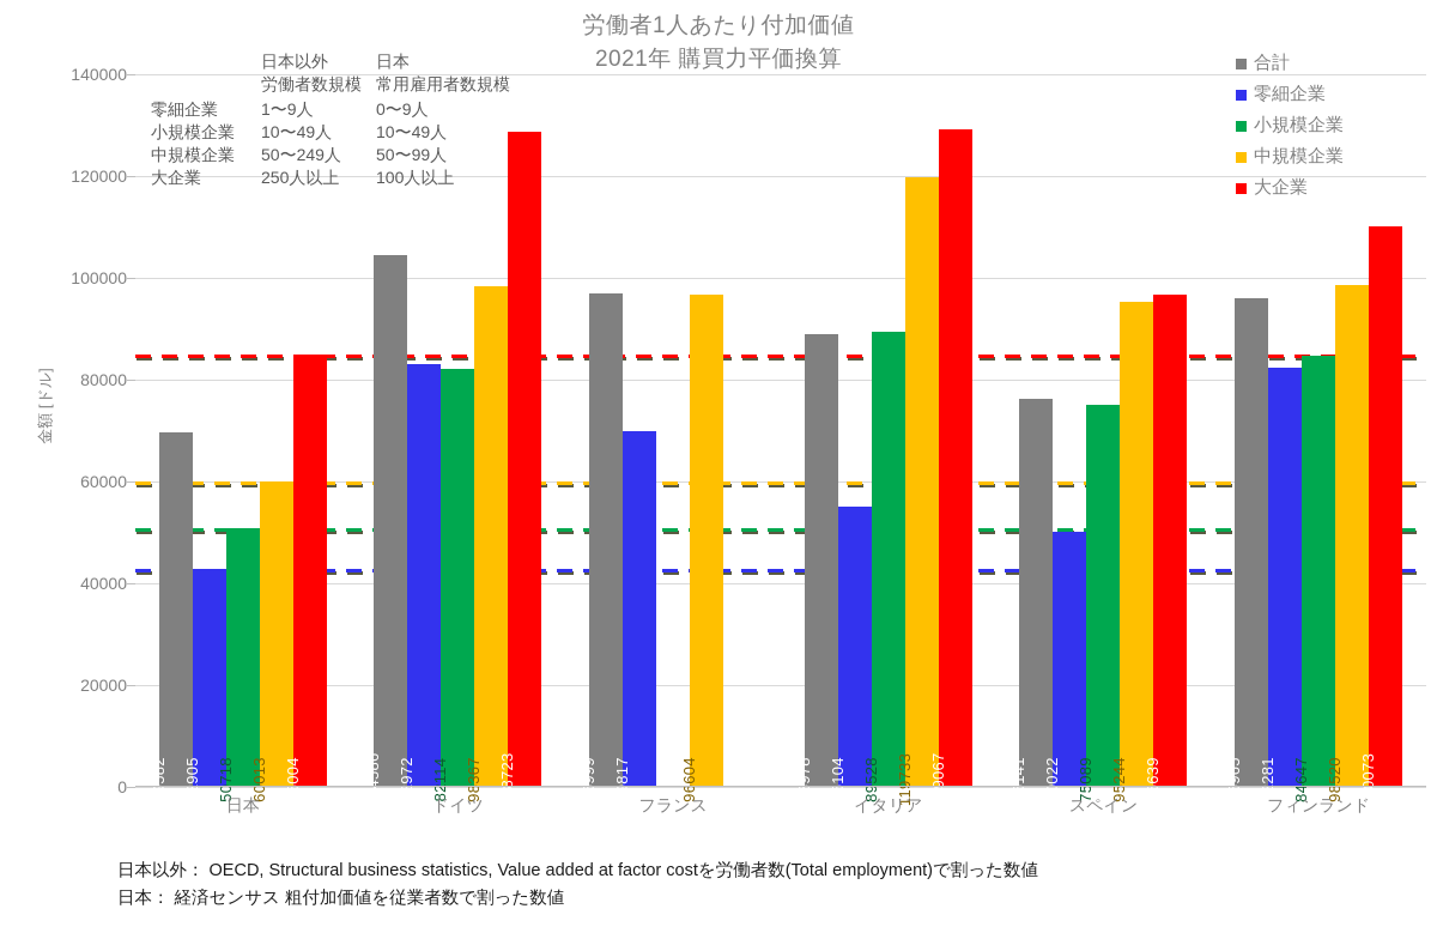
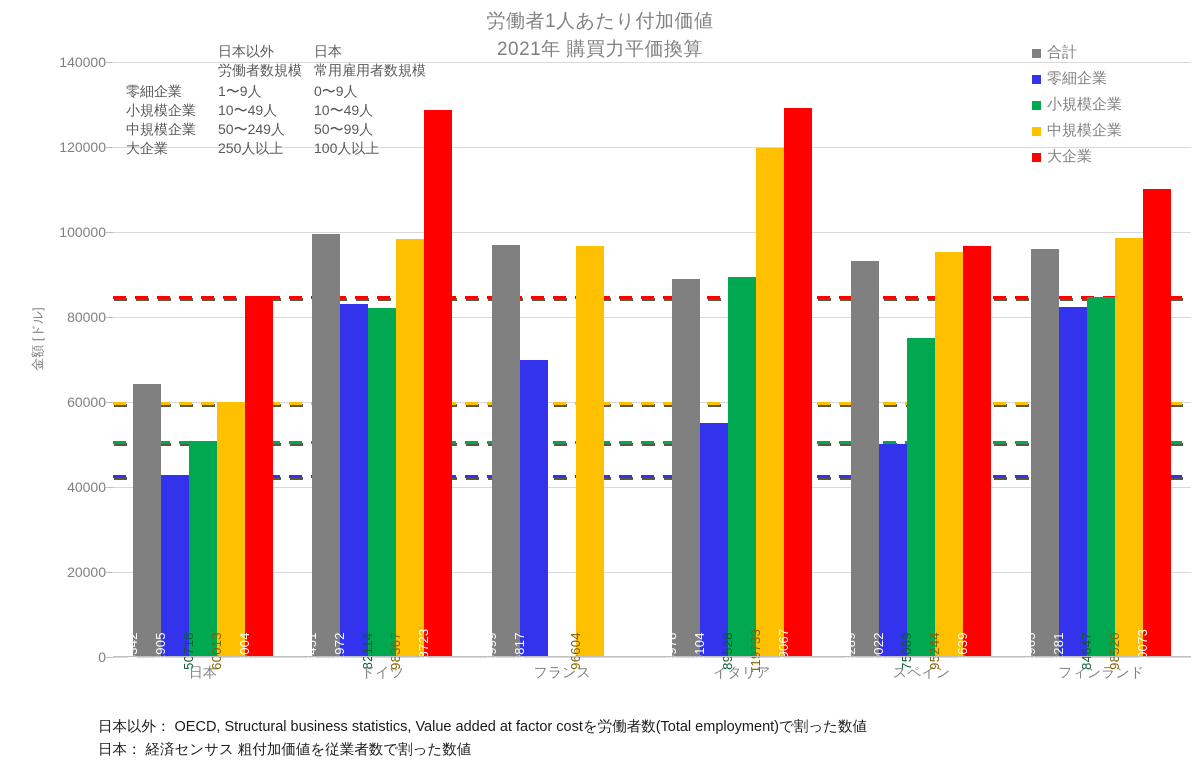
合計/日本: 69582 -> 64342
合計/ドイツ: 104586 -> 99451
合計/スペイン: 76141 -> 93289
